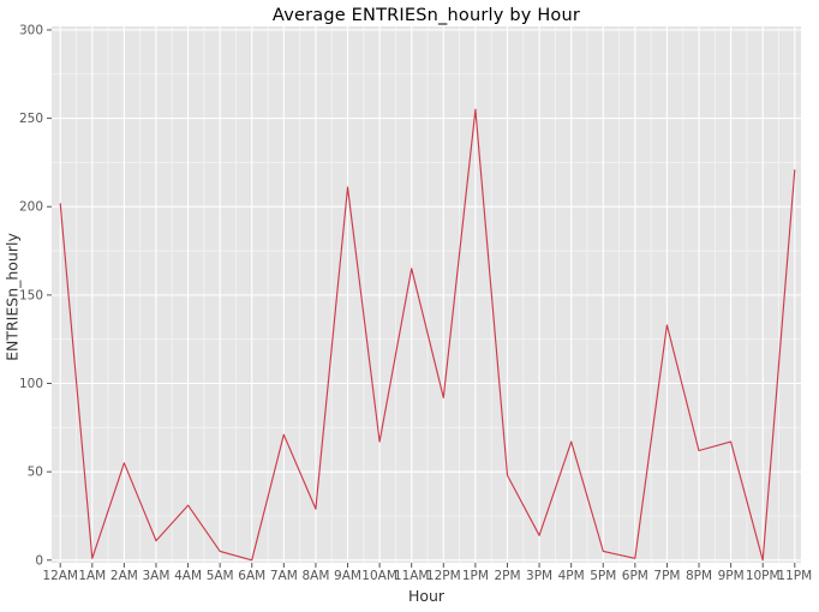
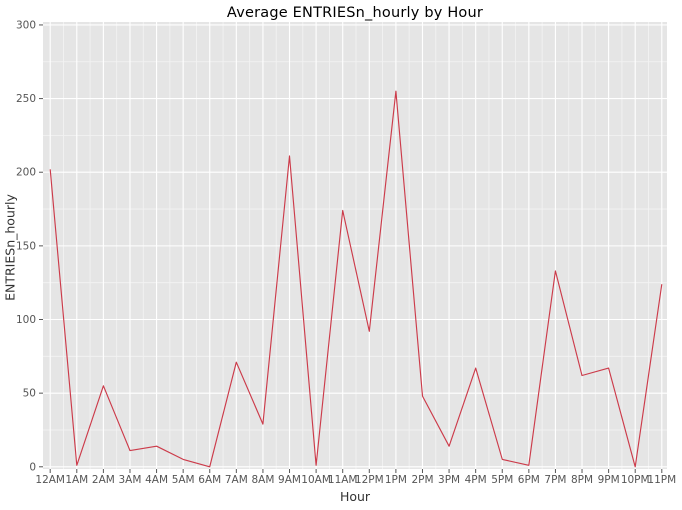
4AM: 31 -> 14
10AM: 67 -> 1
11AM: 165 -> 174
11PM: 221 -> 124
